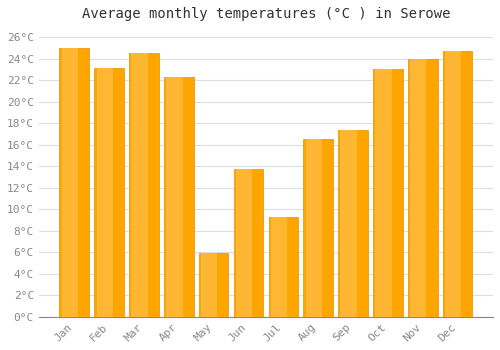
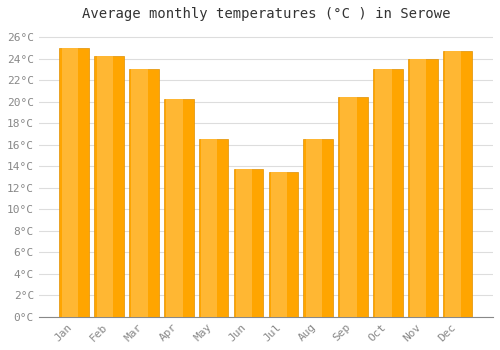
Feb: 23.1°C -> 24.2°C
Mar: 24.5°C -> 23.0°C
Apr: 22.3°C -> 20.2°C
May: 5.9°C -> 16.5°C
Jul: 9.3°C -> 13.5°C
Sep: 17.4°C -> 20.4°C
